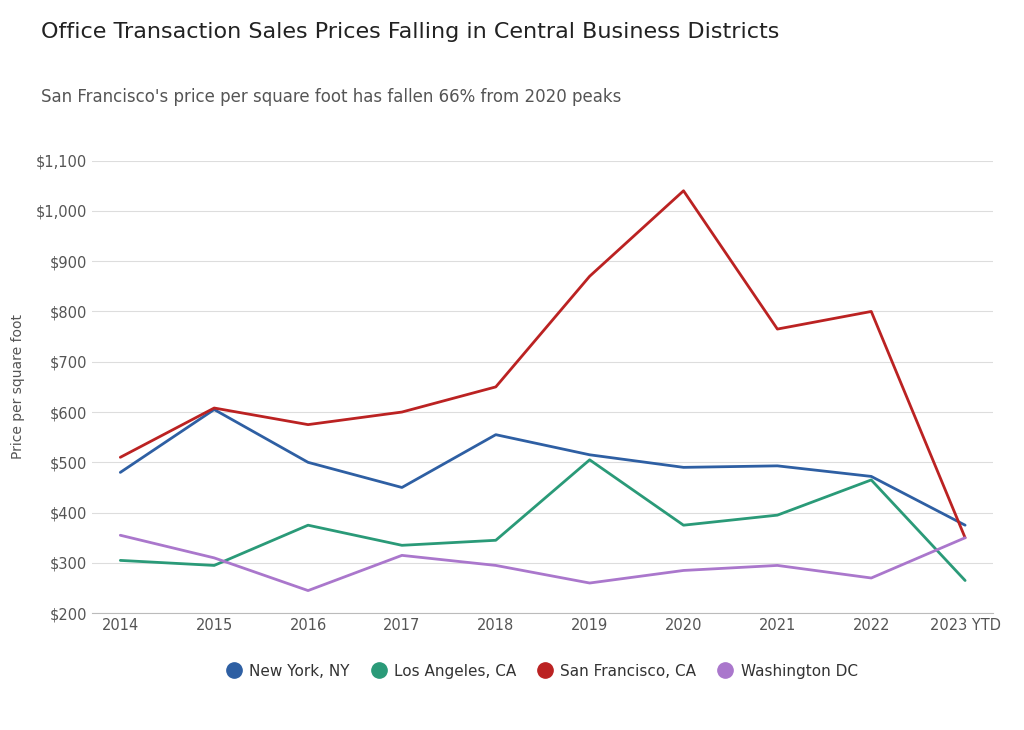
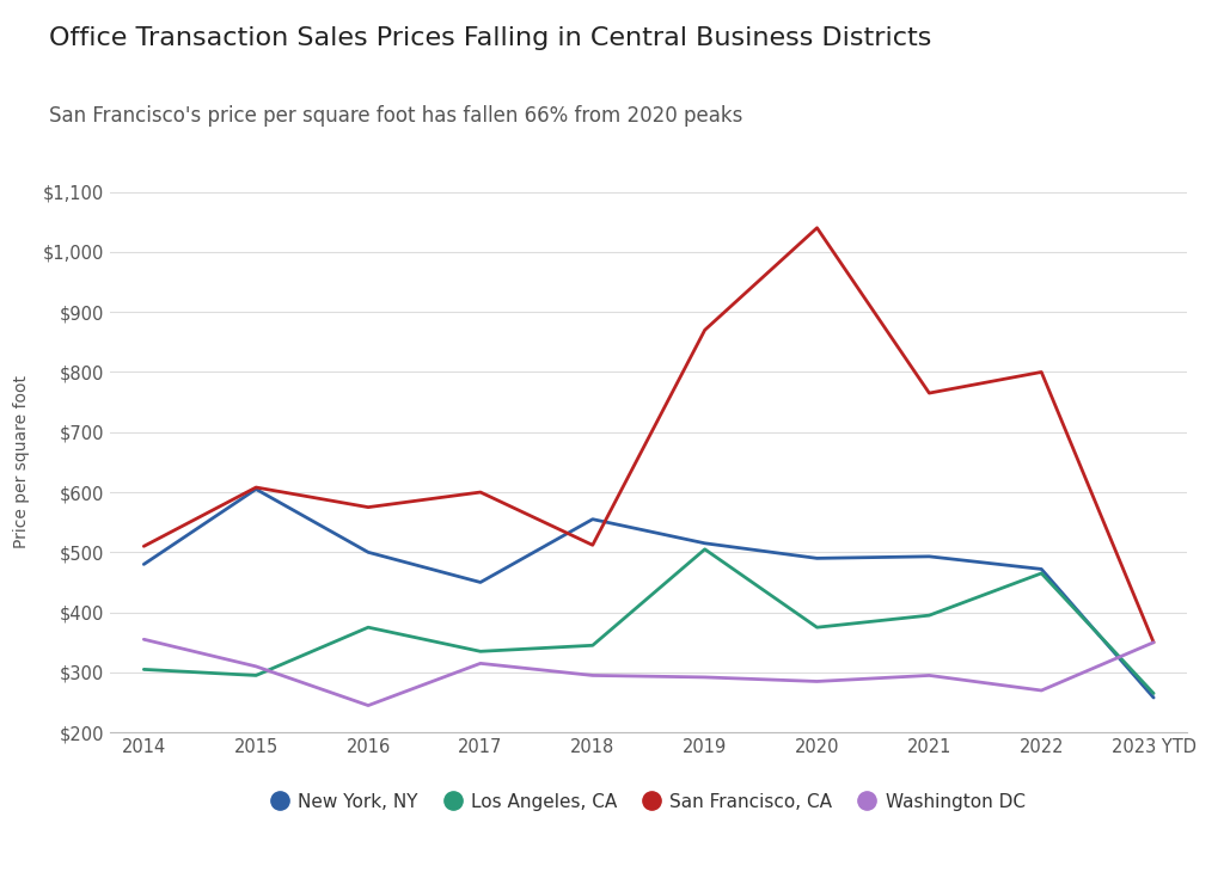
San Francisco, CA/2018: $650 -> $512
Washington DC/2019: $260 -> $292
New York, NY/2023 YTD: $375 -> $258
